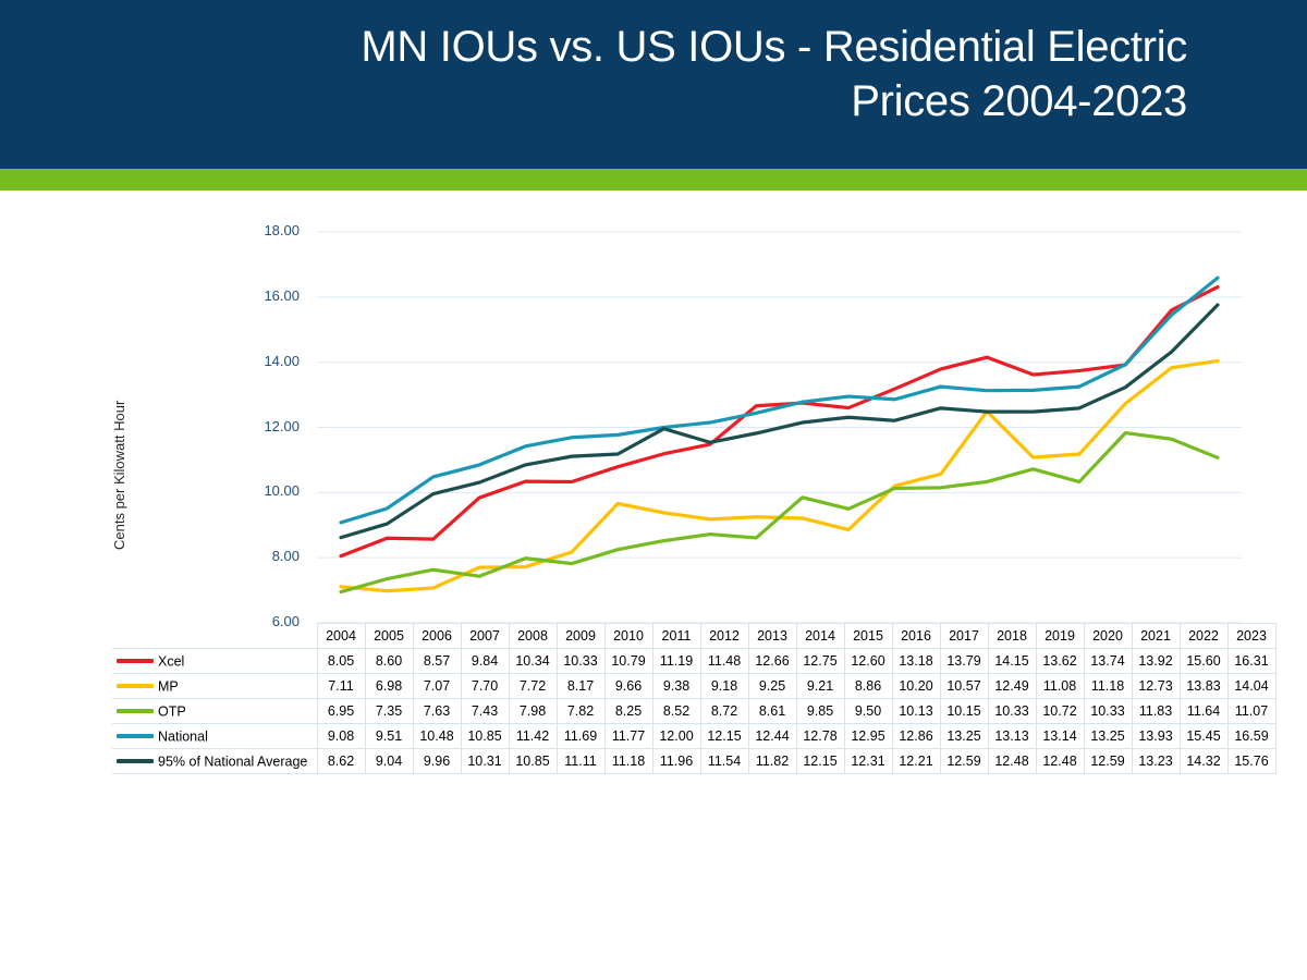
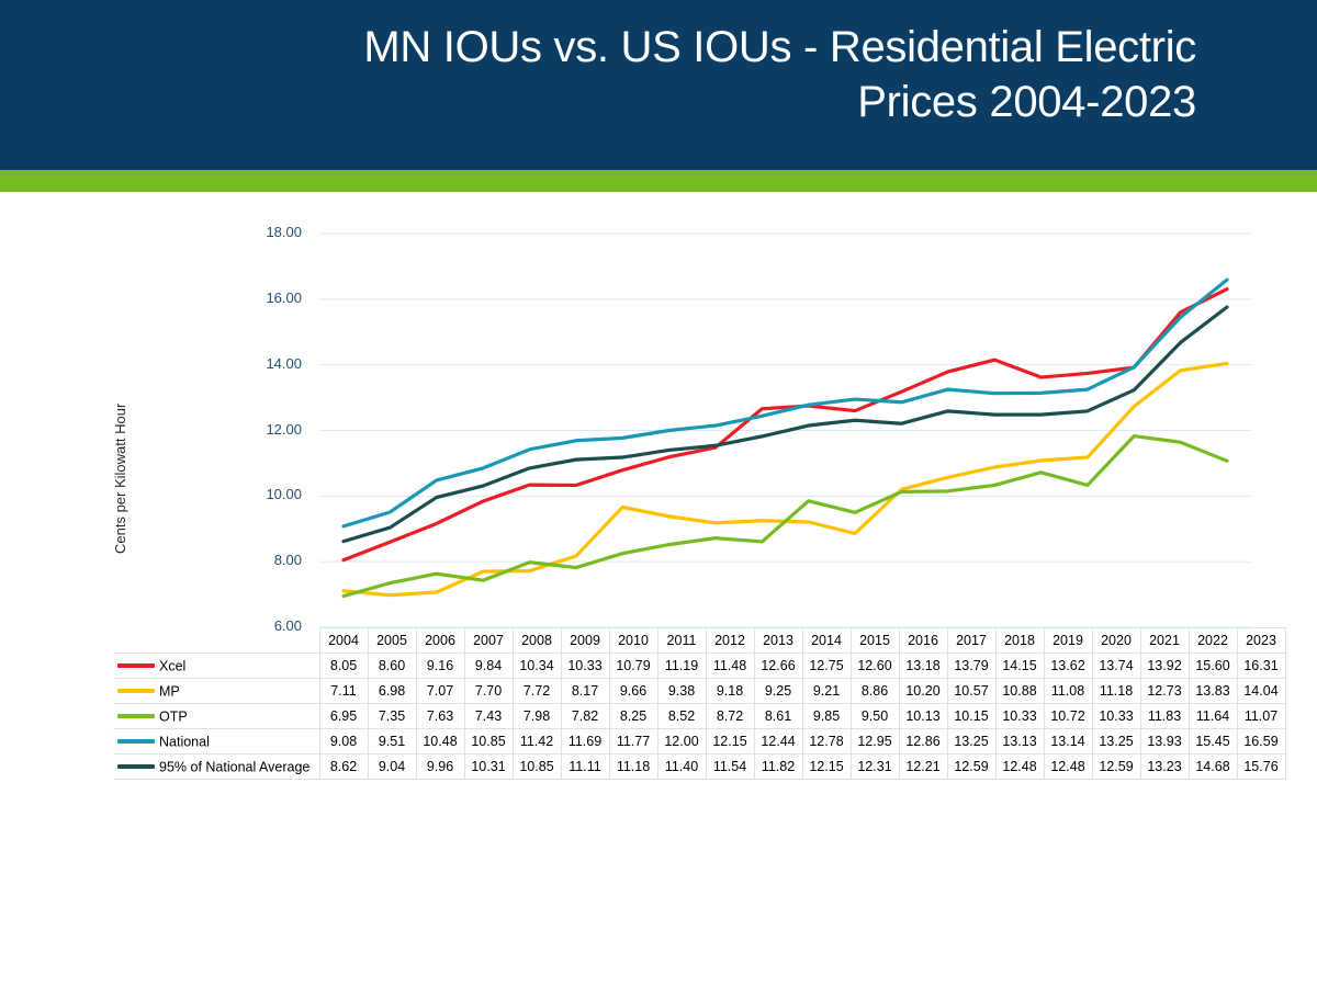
Xcel/2006: 8.57 -> 9.16
95% of National Average/2011: 11.96 -> 11.40
MP/2018: 12.49 -> 10.88
95% of National Average/2022: 14.32 -> 14.68
